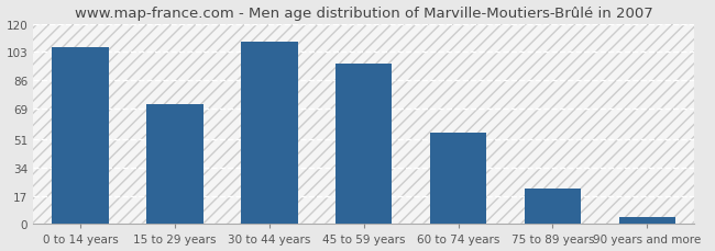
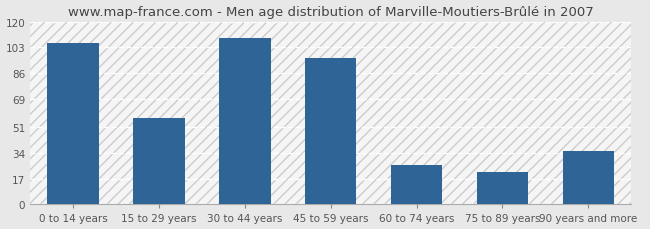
15 to 29 years: 72 -> 57
60 to 74 years: 55 -> 26
90 years and more: 4 -> 35
